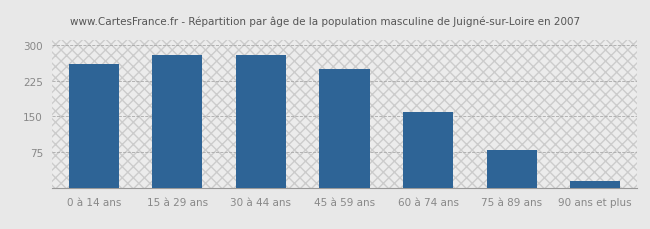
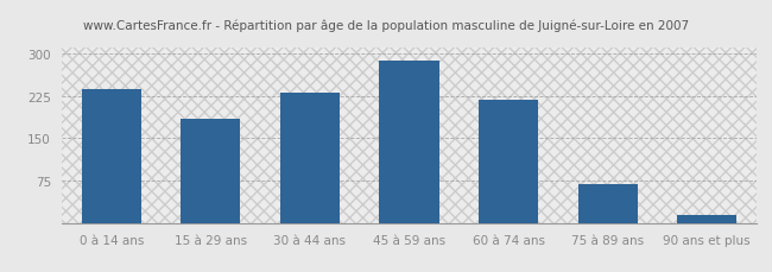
0 à 14 ans: 260 -> 237
15 à 29 ans: 280 -> 185
30 à 44 ans: 280 -> 230
45 à 59 ans: 250 -> 287
60 à 74 ans: 160 -> 218
75 à 89 ans: 80 -> 68
